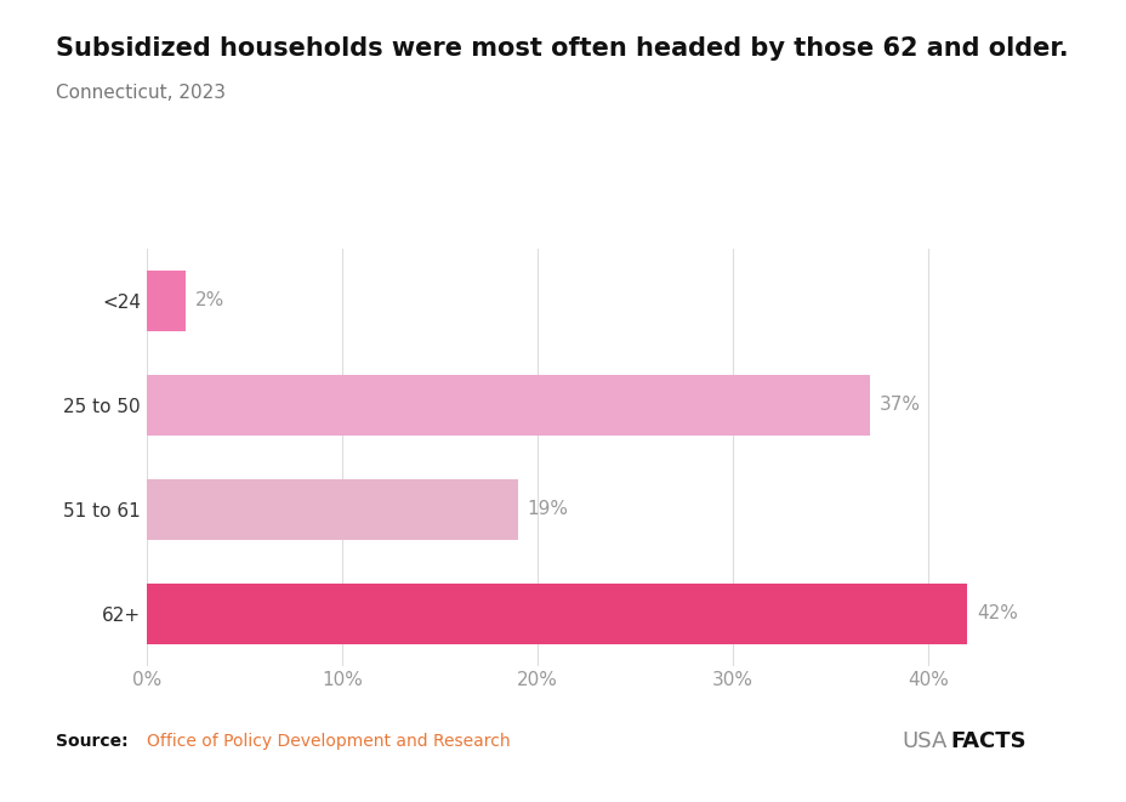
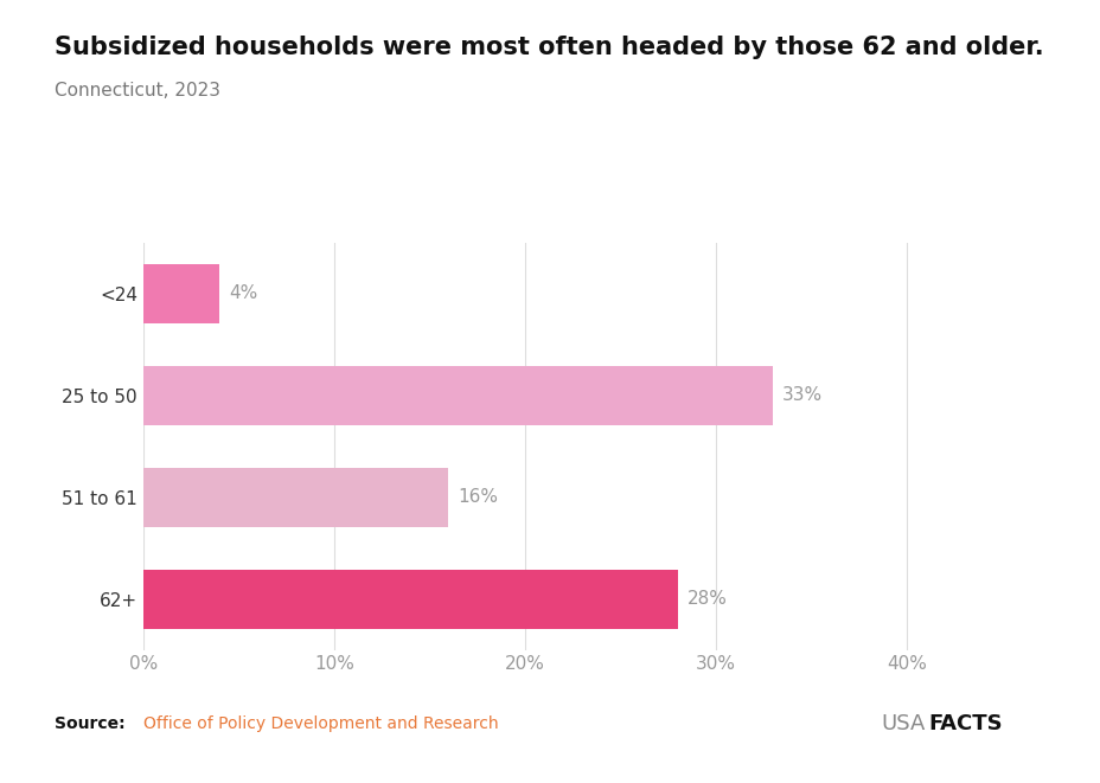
<24: 2% -> 4%
25 to 50: 37% -> 33%
51 to 61: 19% -> 16%
62+: 42% -> 28%
